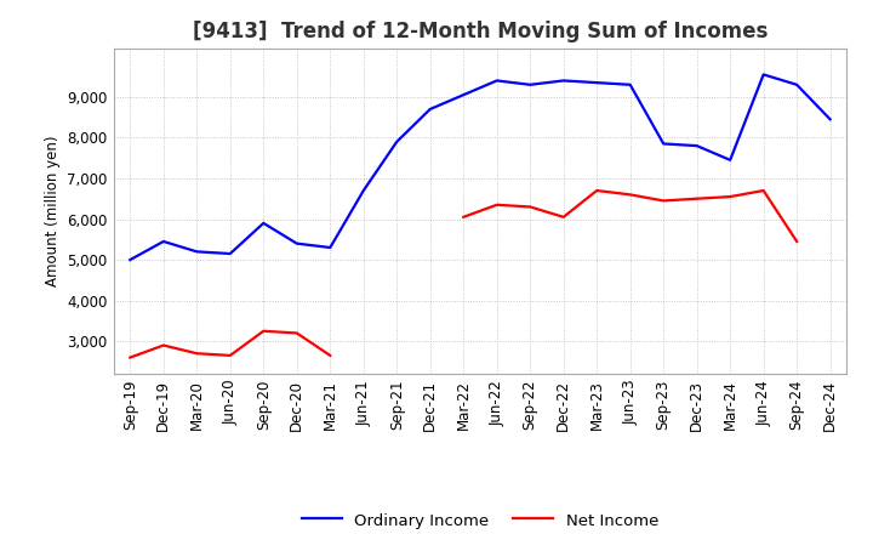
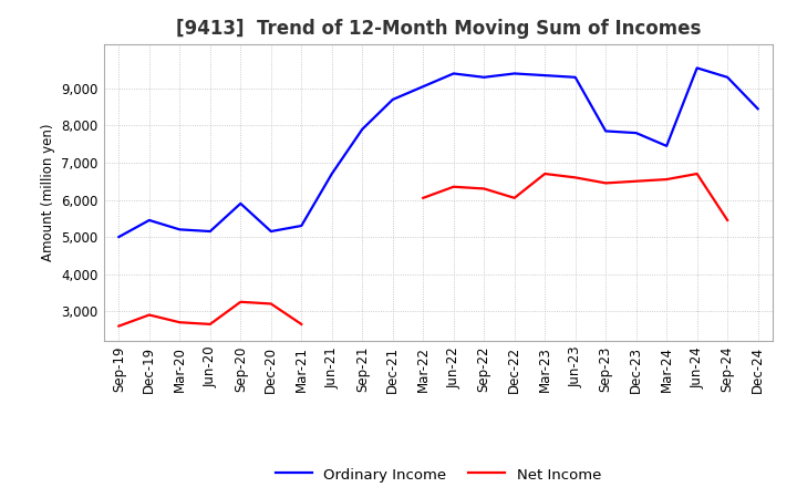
Ordinary Income/Dec-20: 5,400 -> 5,150
